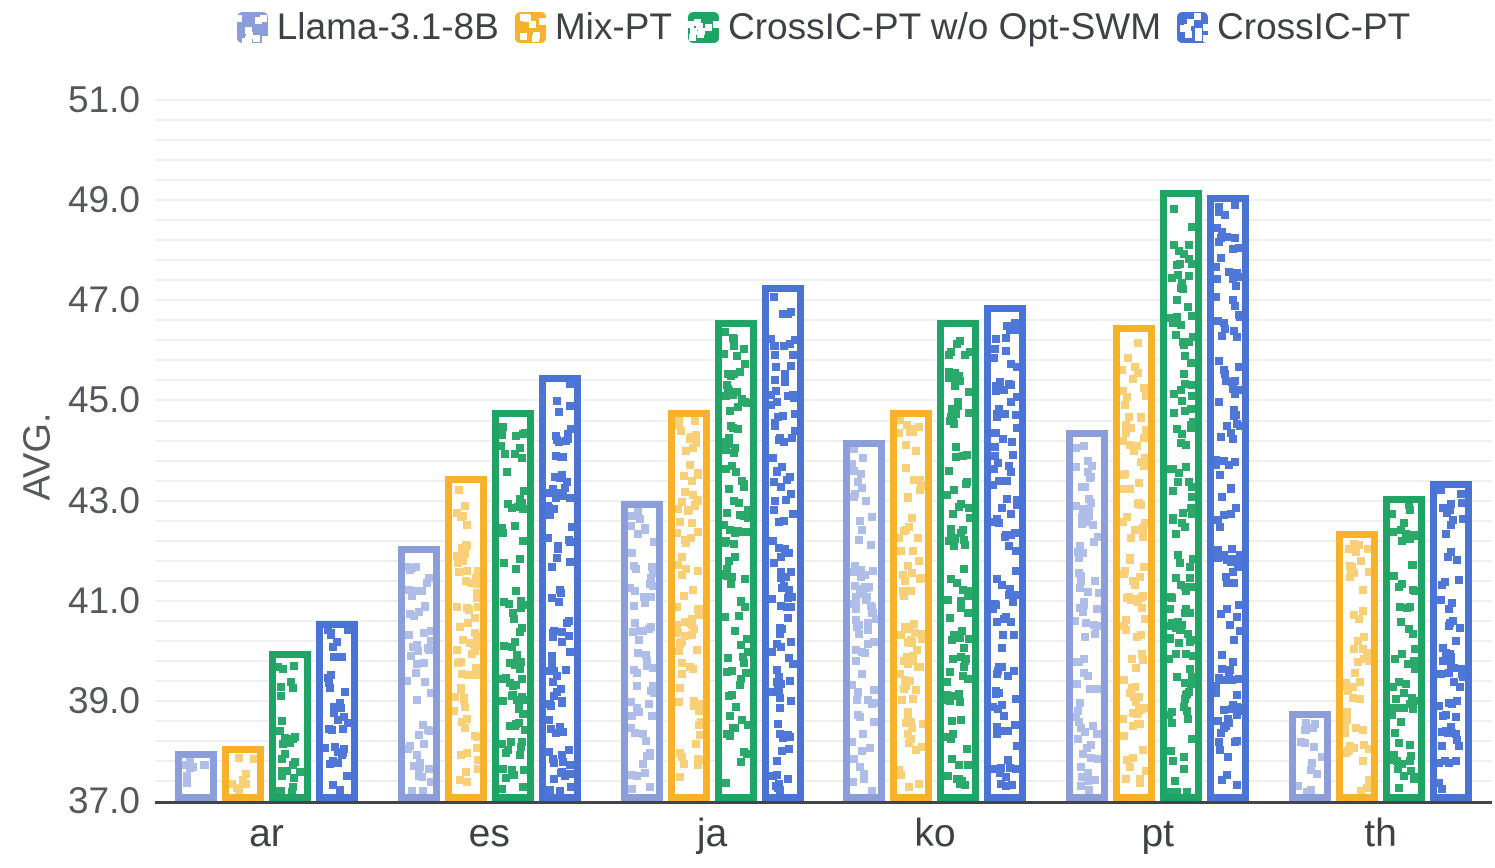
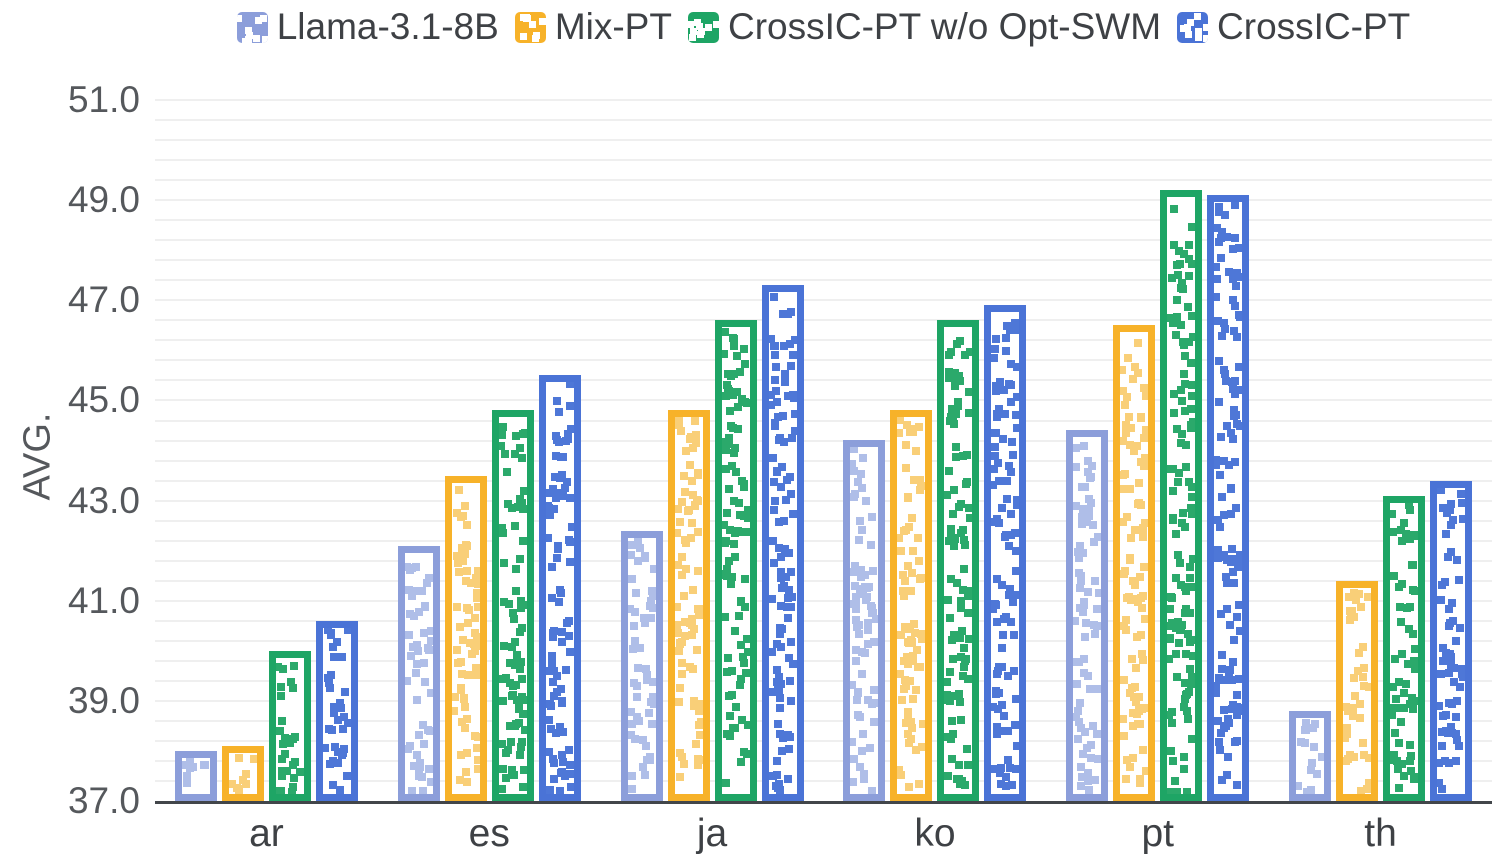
Llama-3.1-8B/ja: 43.0 -> 42.4
Mix-PT/th: 42.4 -> 41.4
